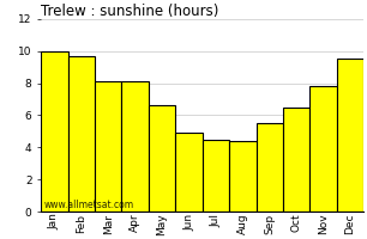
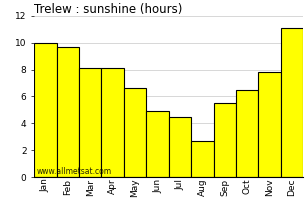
Aug: 4.4 -> 2.7
Dec: 9.5 -> 11.1
